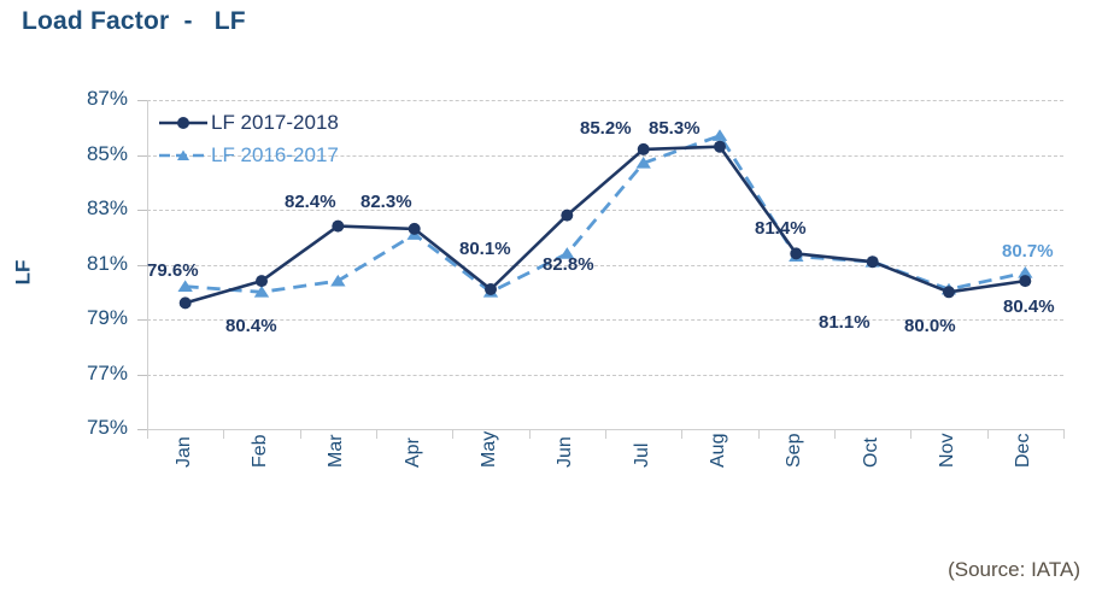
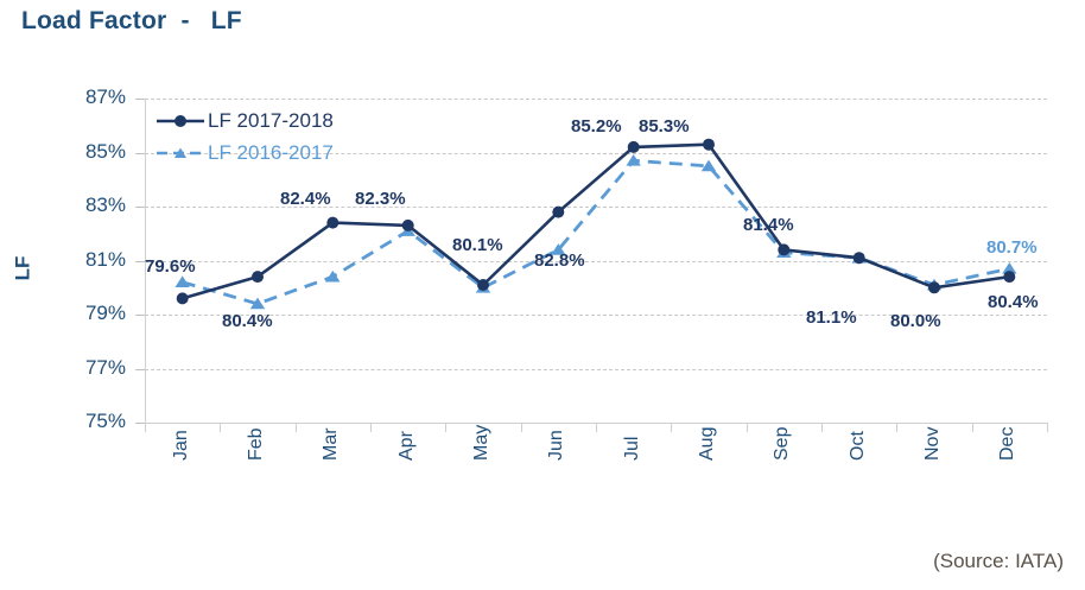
LF 2016-2017/Feb: 80.0% -> 79.4%
LF 2016-2017/Aug: 85.7% -> 84.5%
